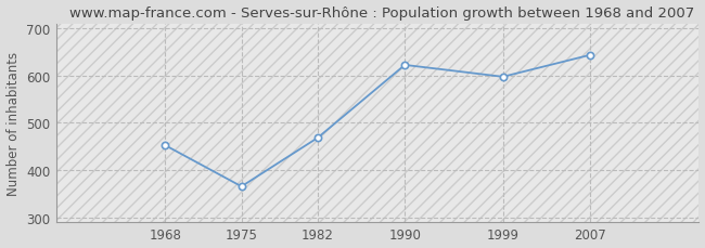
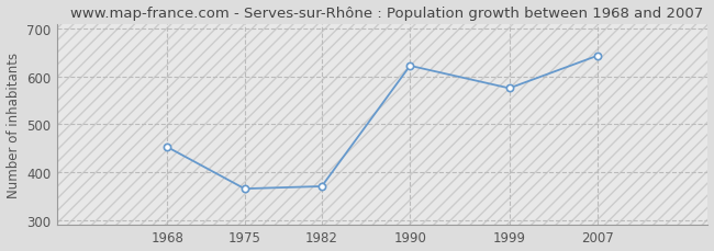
1982: 468 -> 370
1999: 597 -> 575
